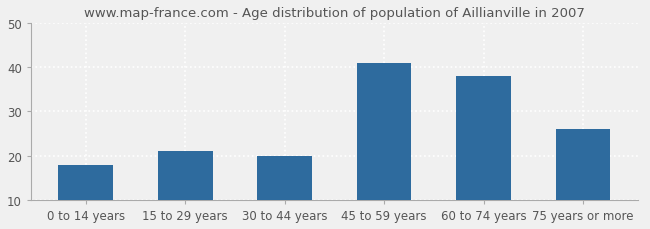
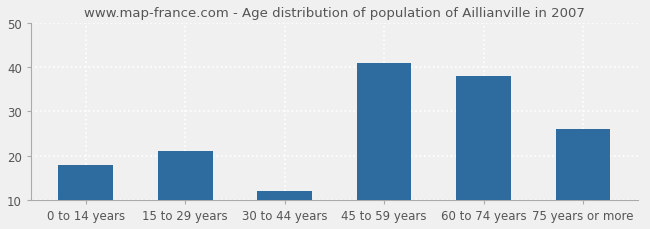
30 to 44 years: 20 -> 12
